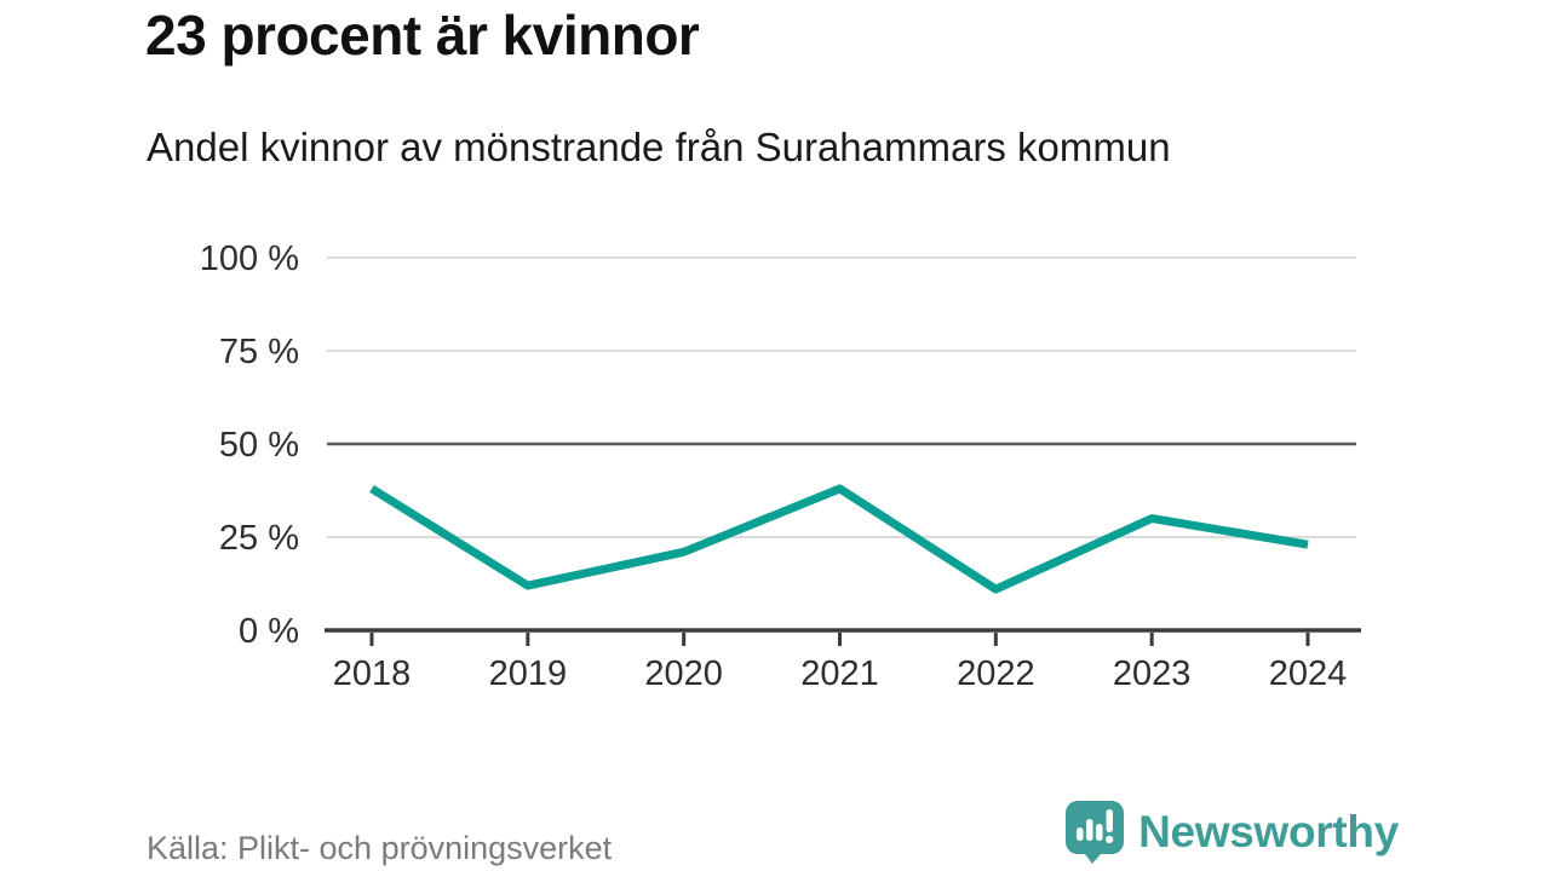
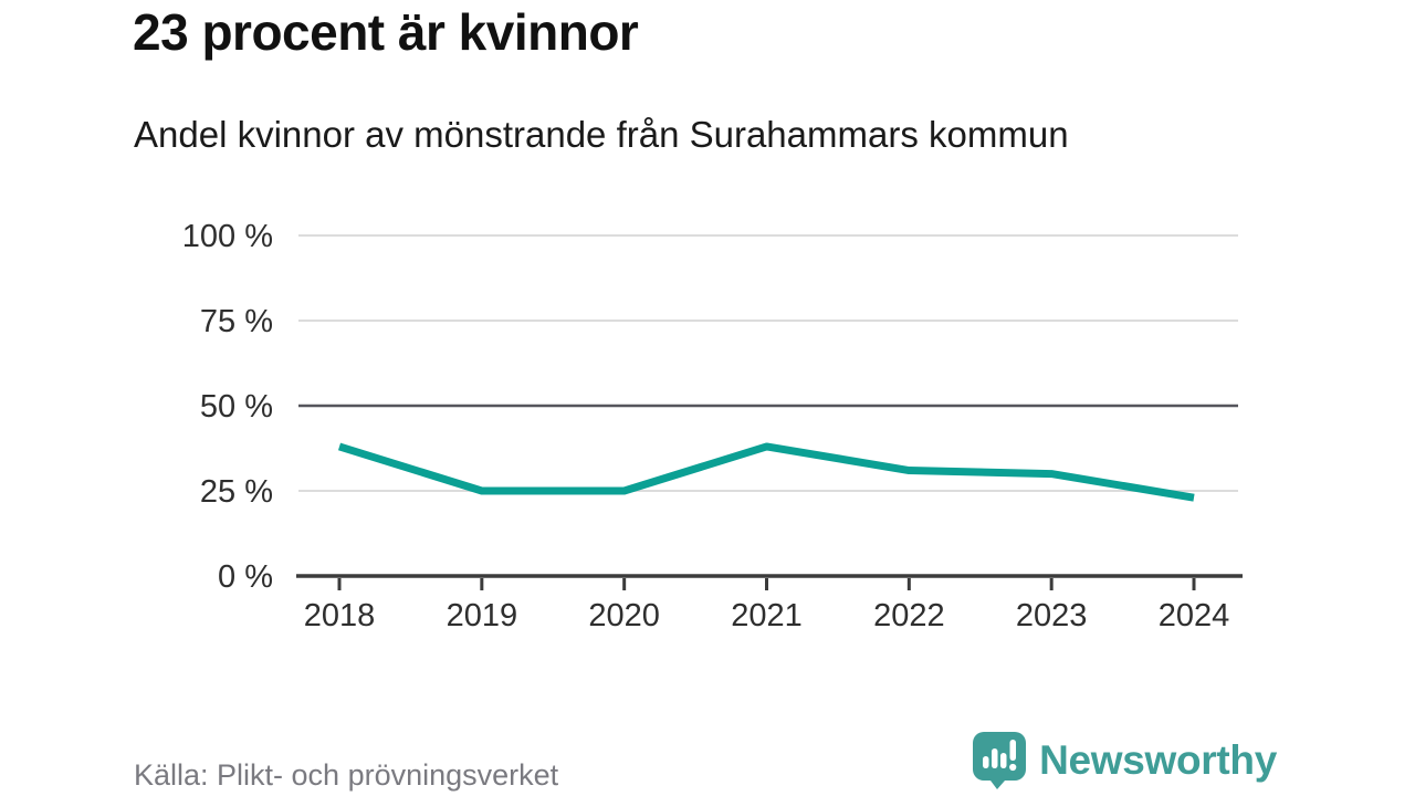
2019: 12% -> 25%
2020: 21% -> 25%
2022: 11% -> 31%
